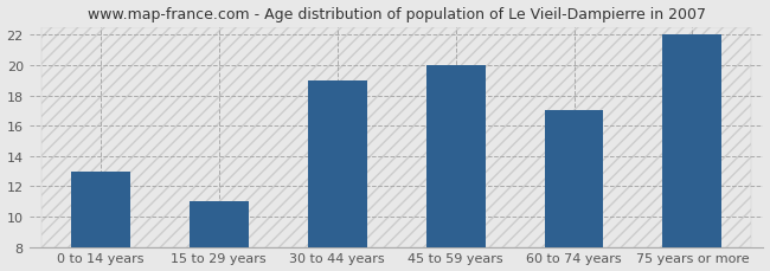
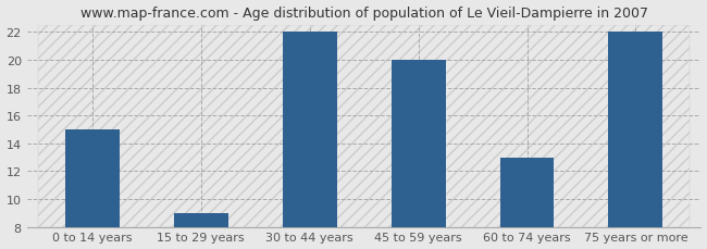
0 to 14 years: 13 -> 15
15 to 29 years: 11 -> 9
30 to 44 years: 19 -> 22
60 to 74 years: 17 -> 13
